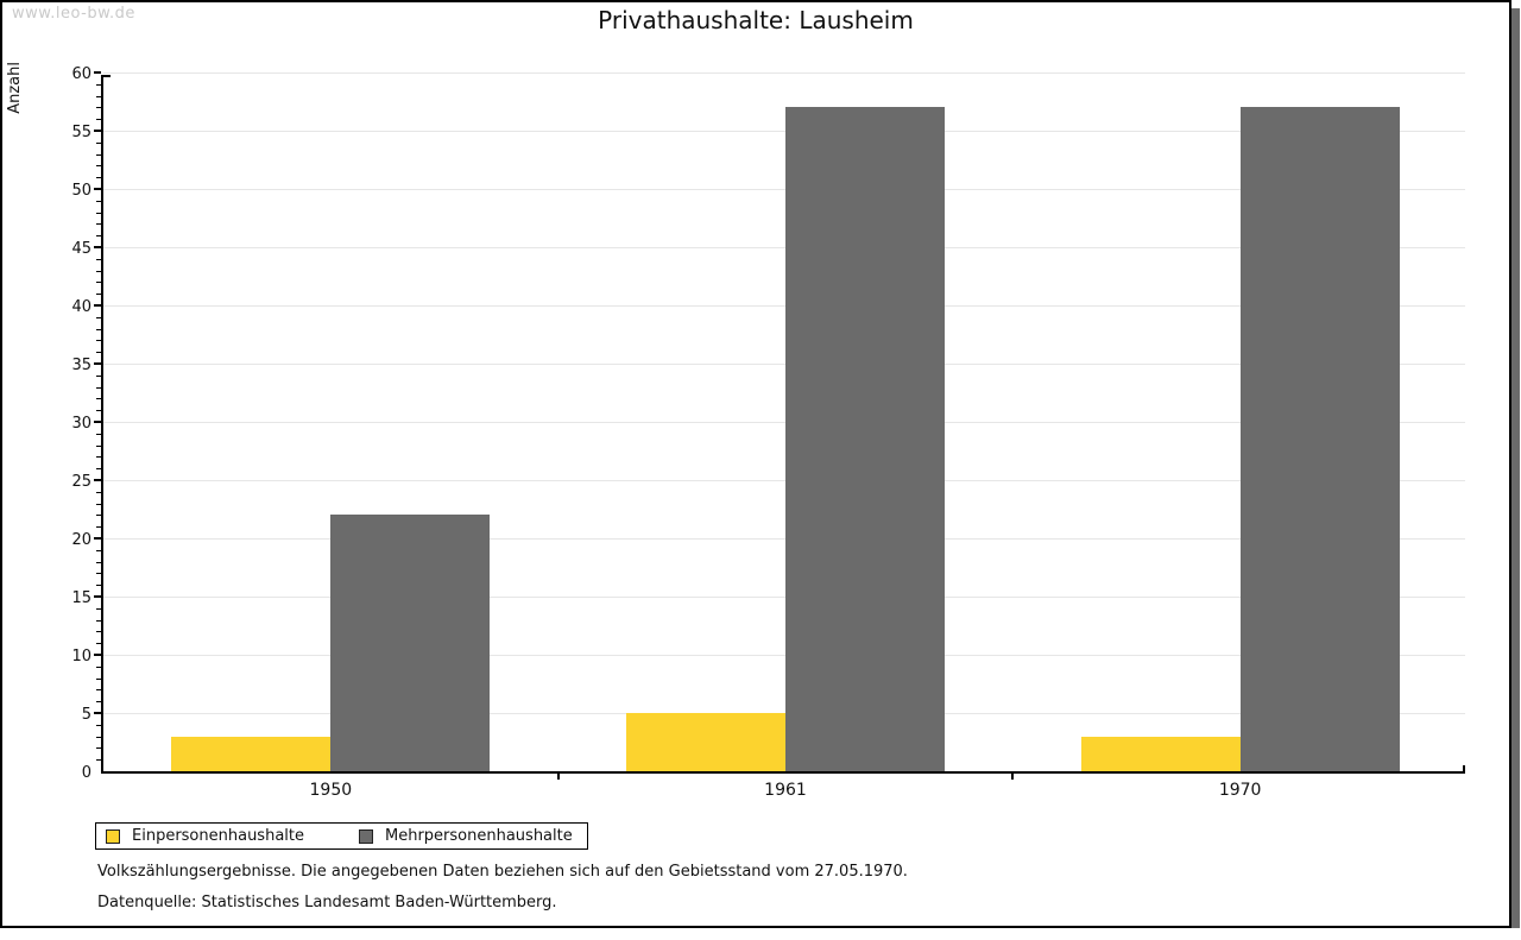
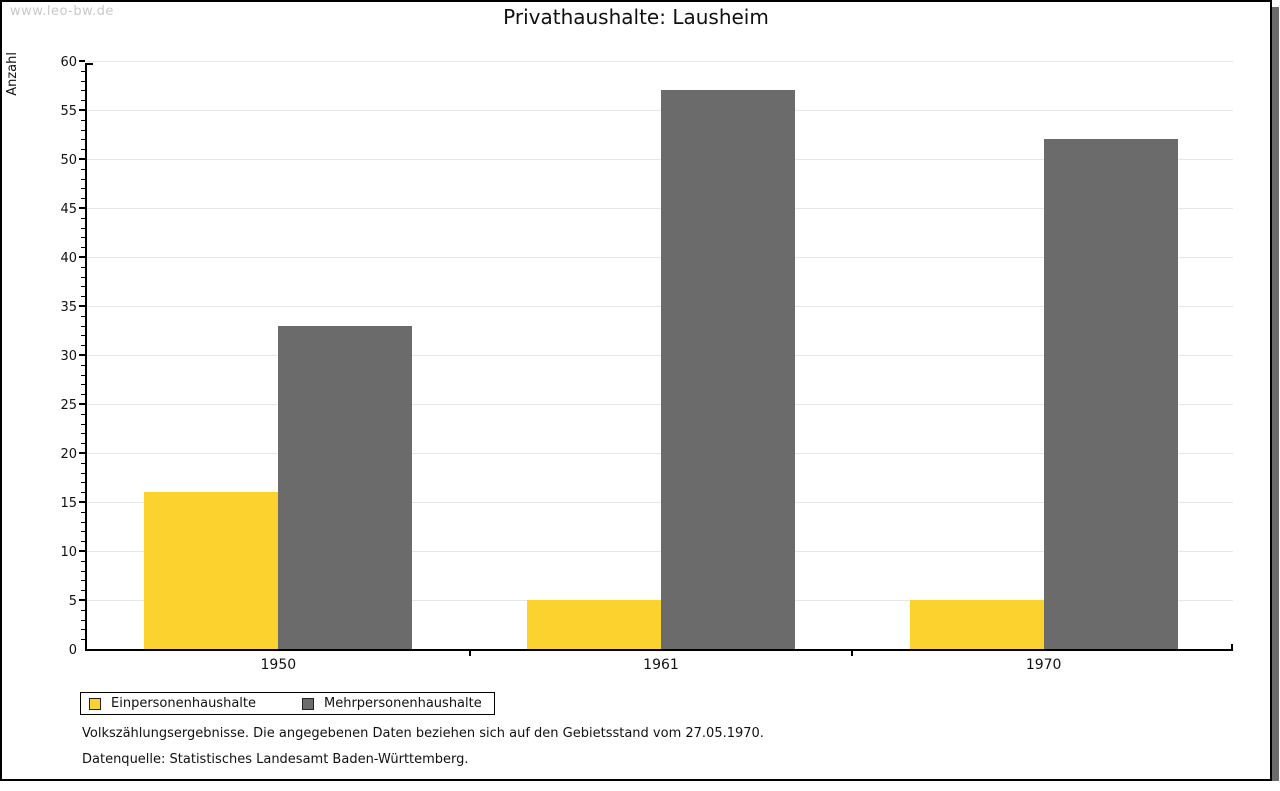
Einpersonenhaushalte/1950: 3 -> 16
Mehrpersonenhaushalte/1950: 22 -> 33
Einpersonenhaushalte/1970: 3 -> 5
Mehrpersonenhaushalte/1970: 57 -> 52
